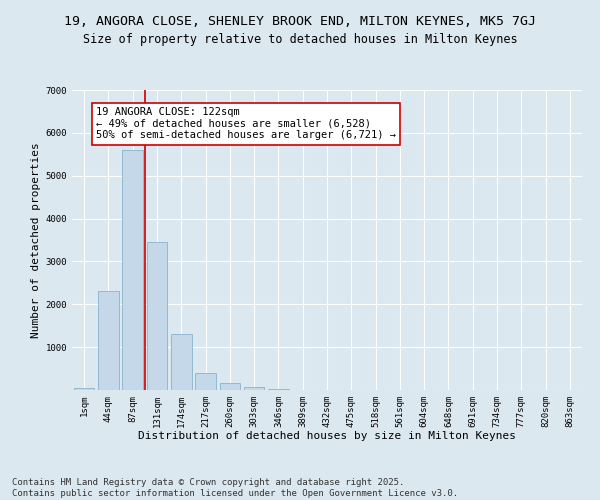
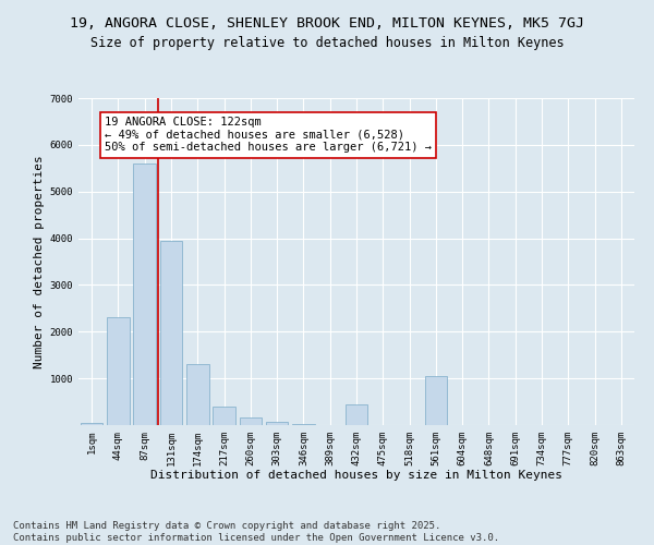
131sqm: 3450 -> 3950
432sqm: 0 -> 450
561sqm: 0 -> 1050
